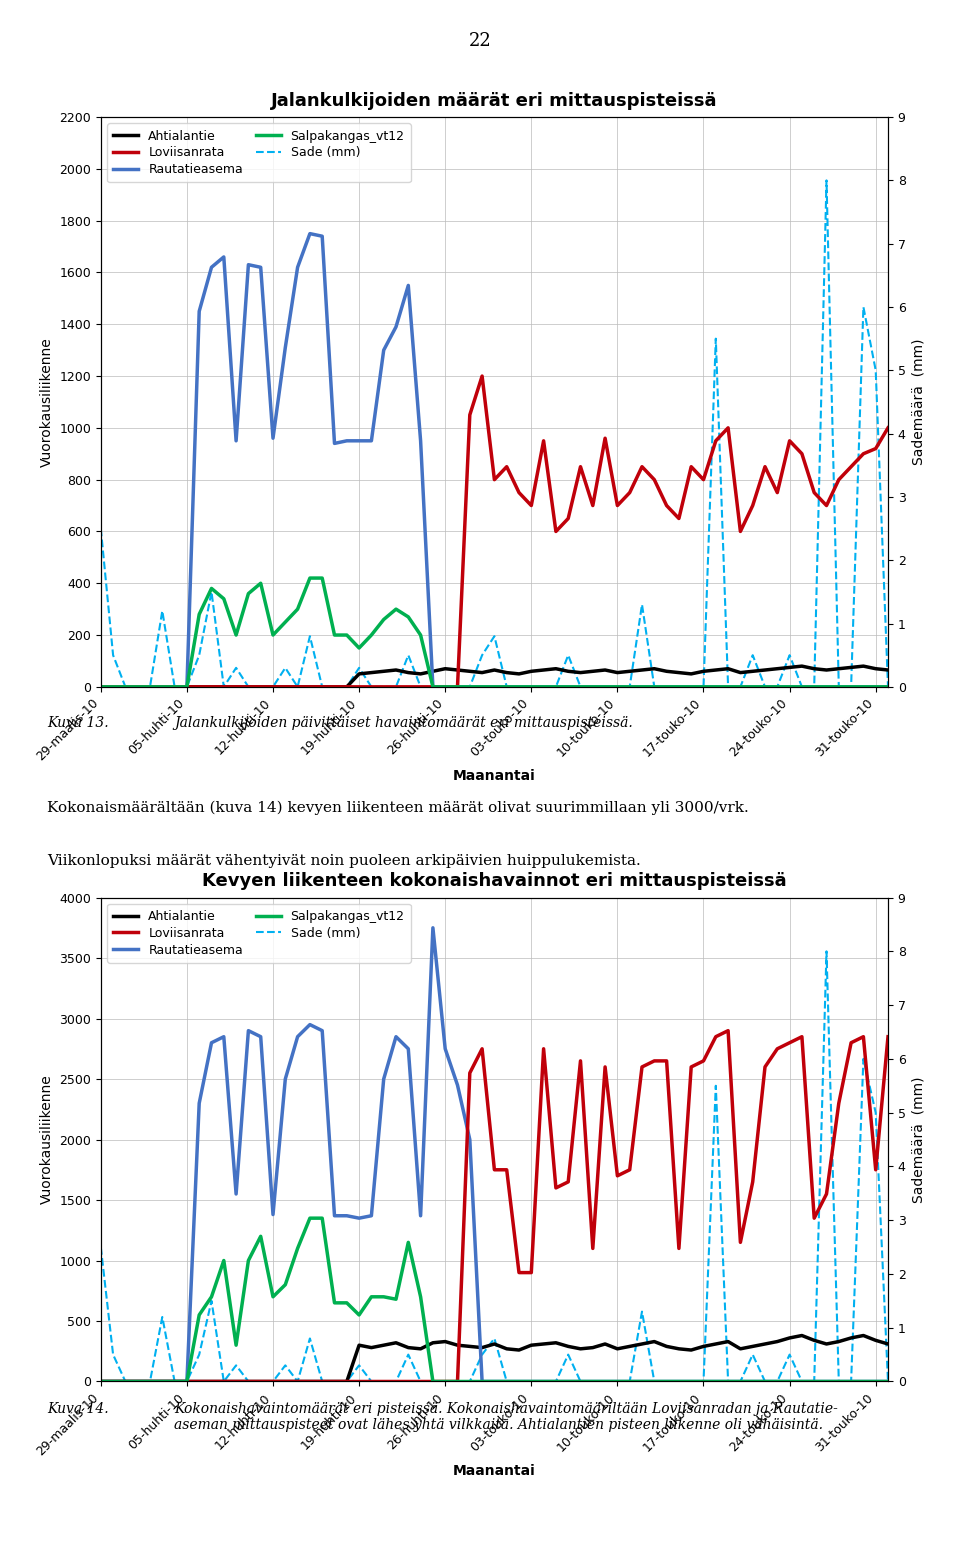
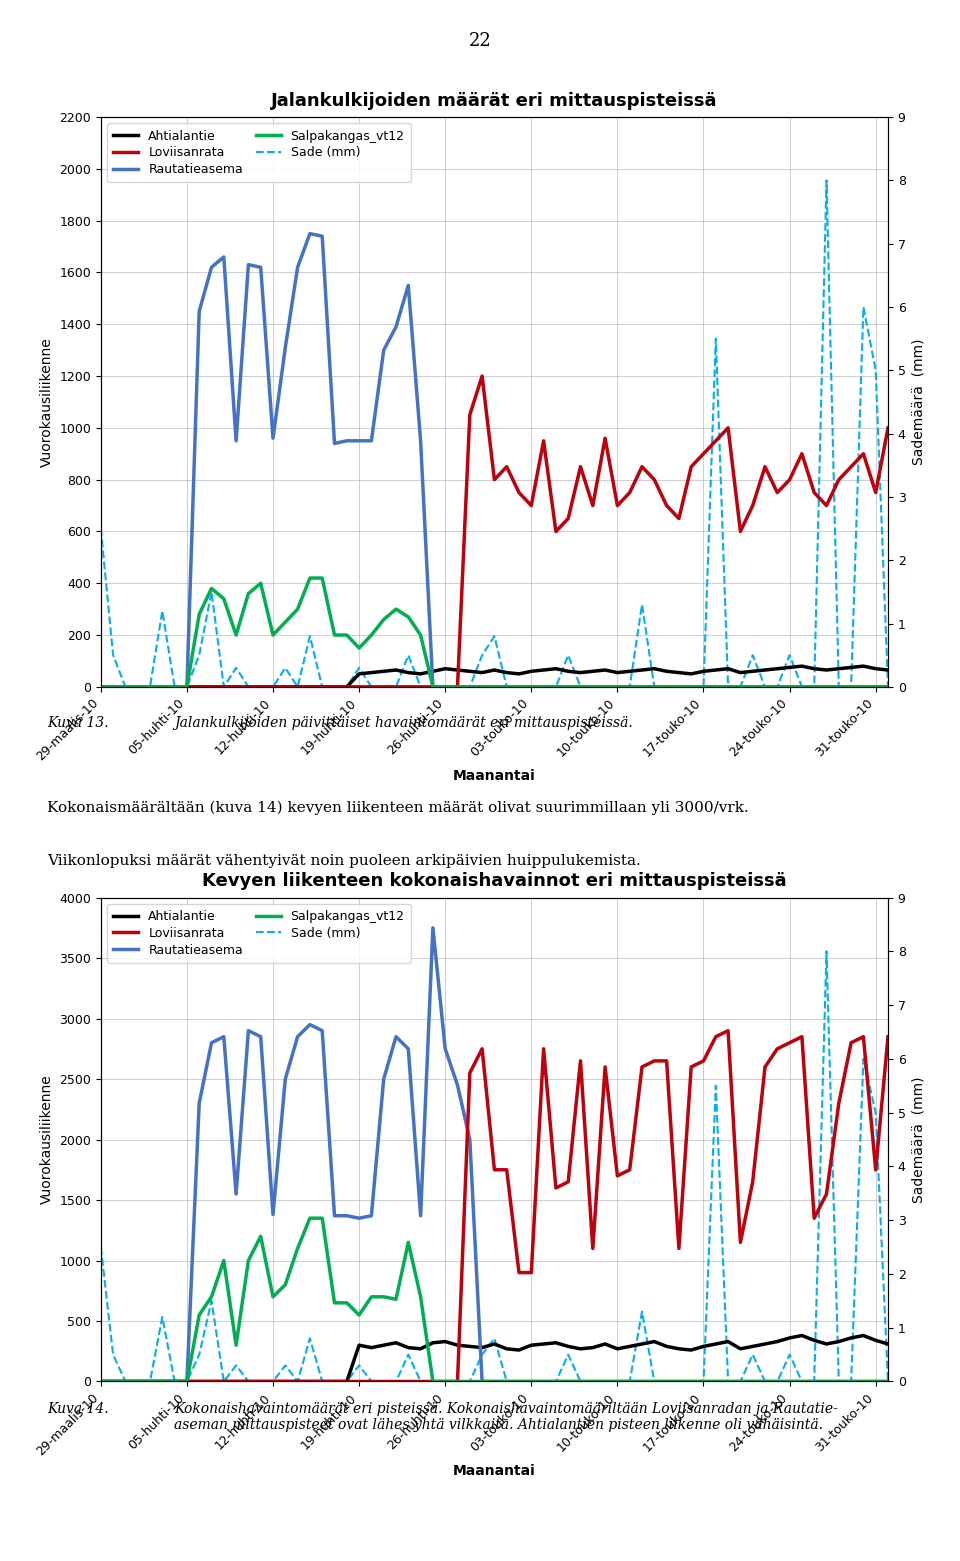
Jalankulkijoiden määrät eri mittauspisteissä/Loviisanrata/17-touko-10: 800 -> 900
Jalankulkijoiden määrät eri mittauspisteissä/Loviisanrata/24-touko-10: 950 -> 800
Jalankulkijoiden määrät eri mittauspisteissä/Loviisanrata/31-touko-10: 920 -> 750
